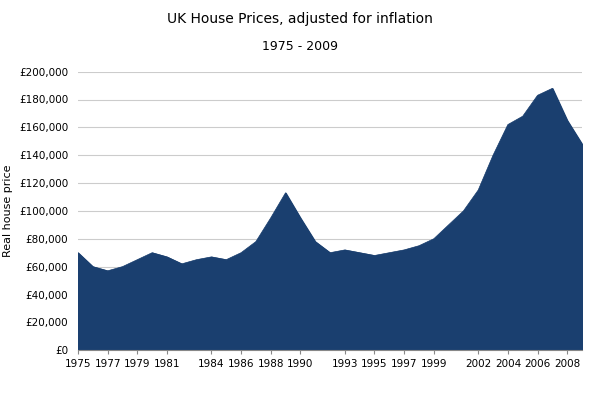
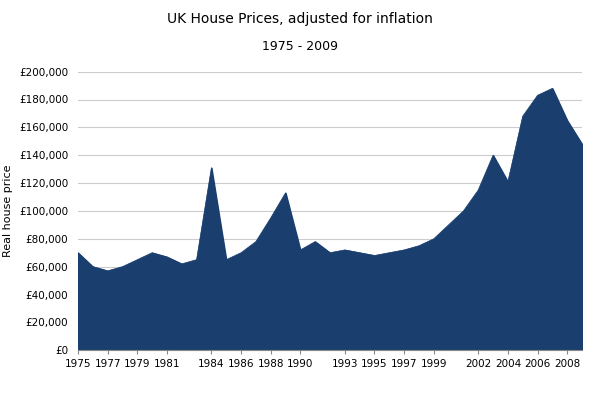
1984: £67,000 -> £131,000
1990: £95,000 -> £72,000
2004: £162,000 -> £121,000
